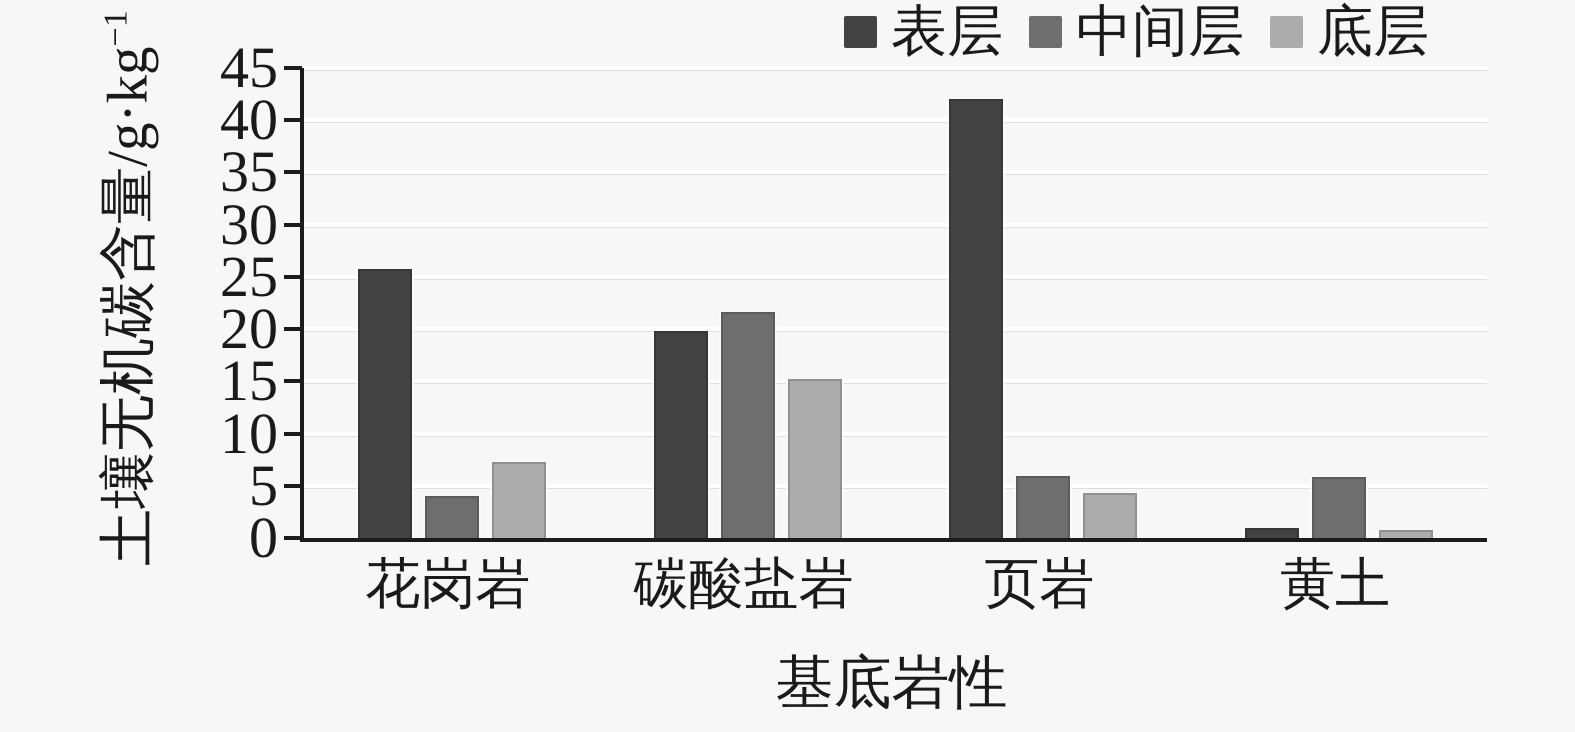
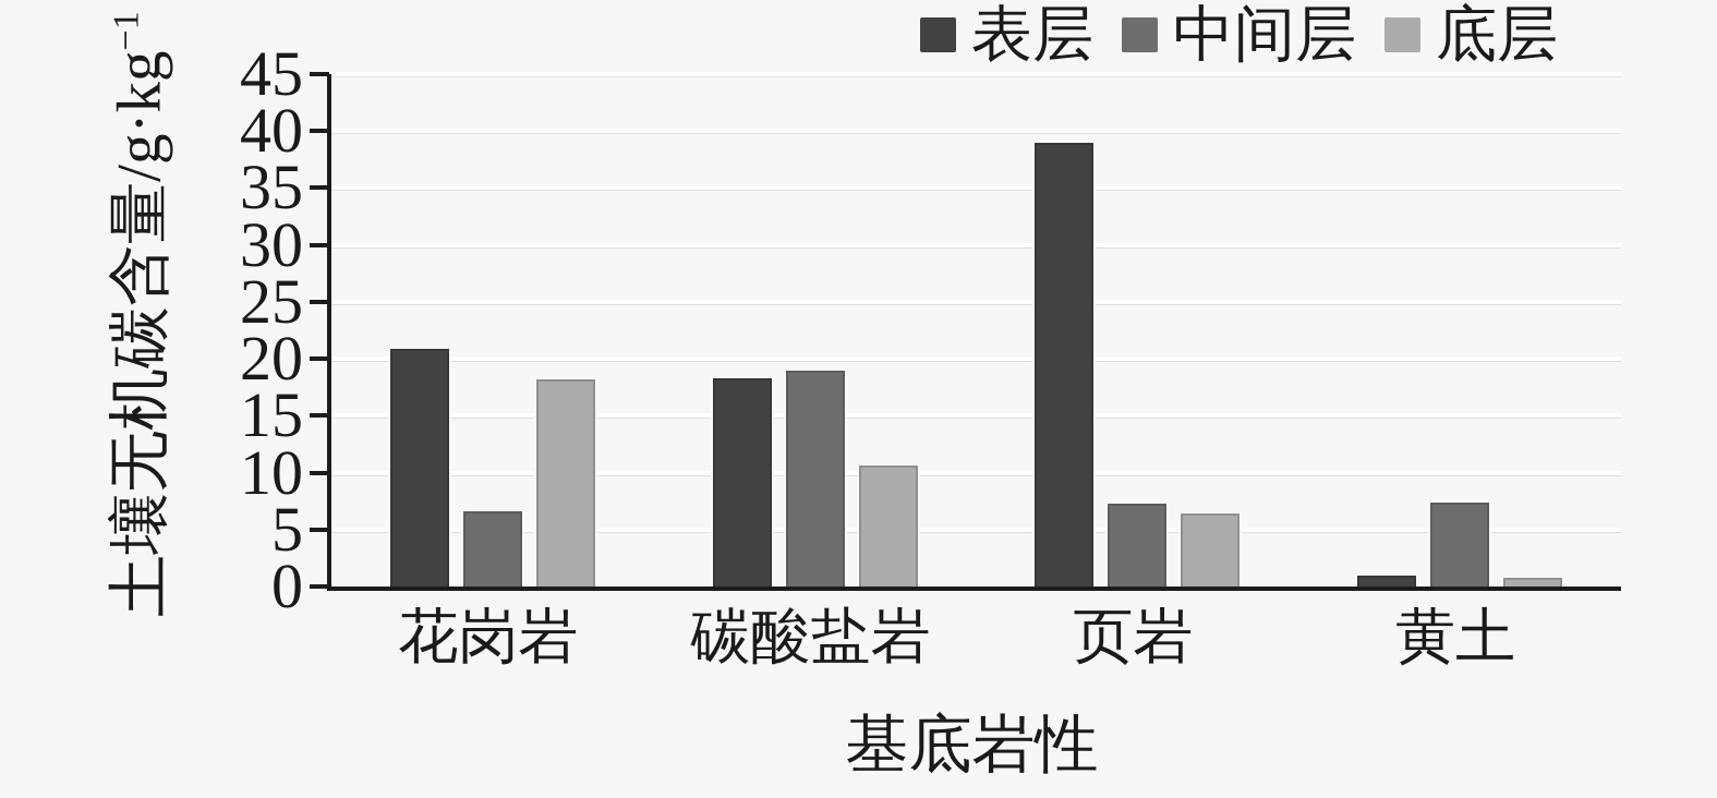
表层/花岗岩: 25.8 -> 20.9
中间层/花岗岩: 4.0 -> 6.6
底层/花岗岩: 7.3 -> 18.2
表层/碳酸盐岩: 19.8 -> 18.3
中间层/碳酸盐岩: 21.6 -> 19.0
底层/碳酸盐岩: 15.2 -> 10.6
表层/页岩: 42.0 -> 39.0
中间层/页岩: 5.9 -> 7.3
底层/页岩: 4.3 -> 6.4
中间层/黄土: 5.8 -> 7.4
